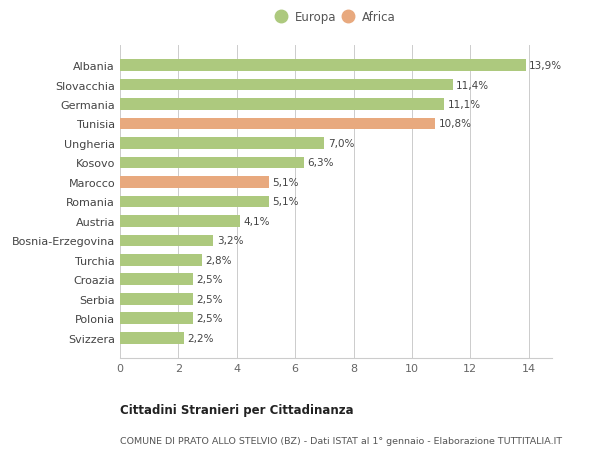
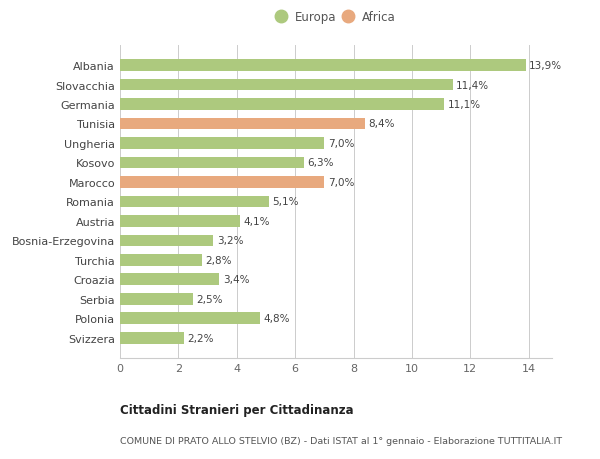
Tunisia: 10,8% -> 8,4%
Marocco: 5,1% -> 7,0%
Croazia: 2,5% -> 3,4%
Polonia: 2,5% -> 4,8%
